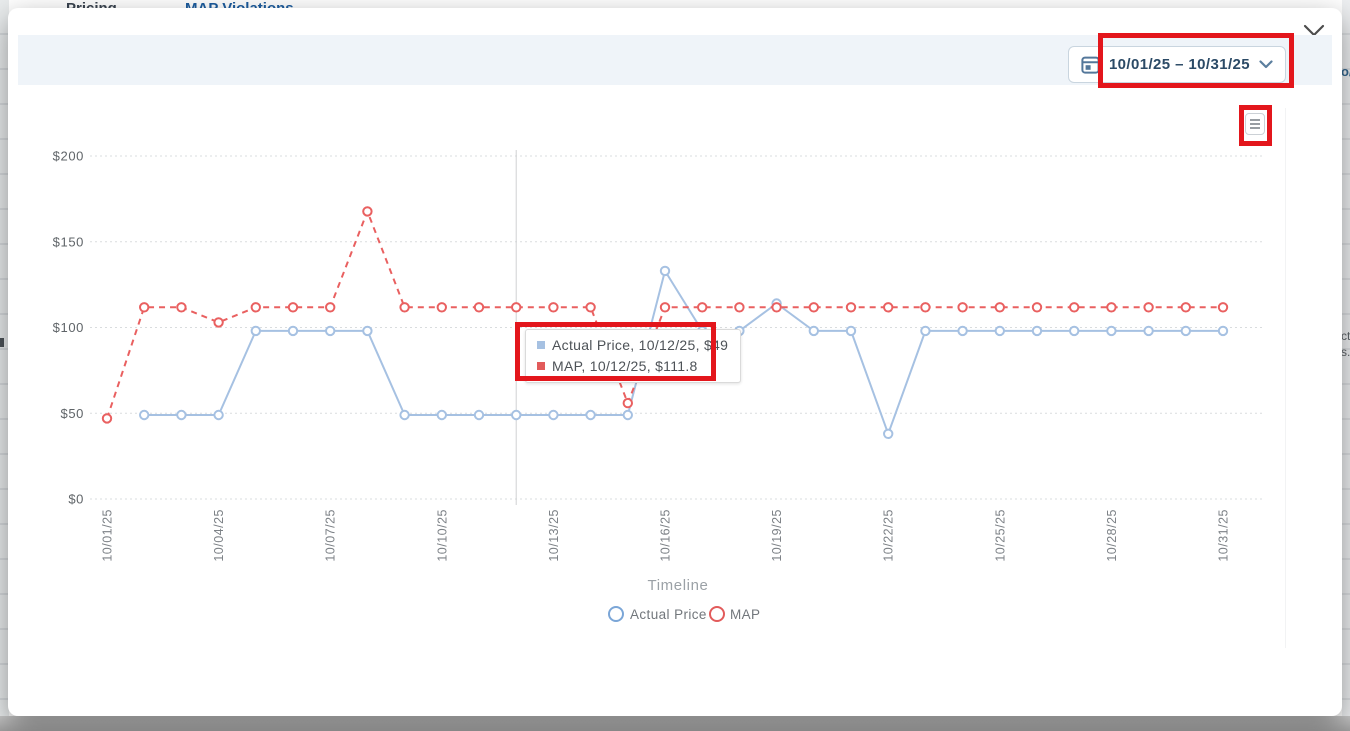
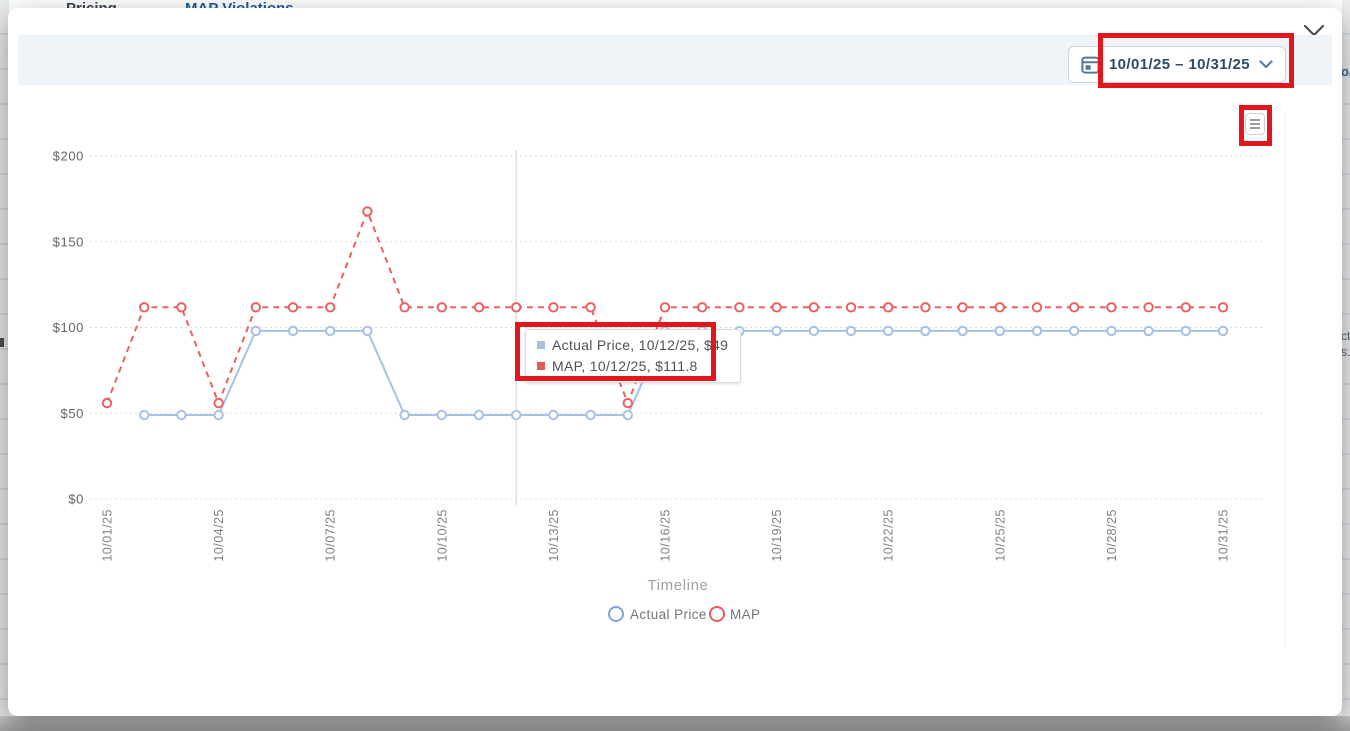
MAP/10/01/25: $47 -> $56
MAP/10/04/25: $103 -> $56
Actual Price/10/16/25: $133 -> $98
Actual Price/10/19/25: $114 -> $98
Actual Price/10/22/25: $38 -> $98
